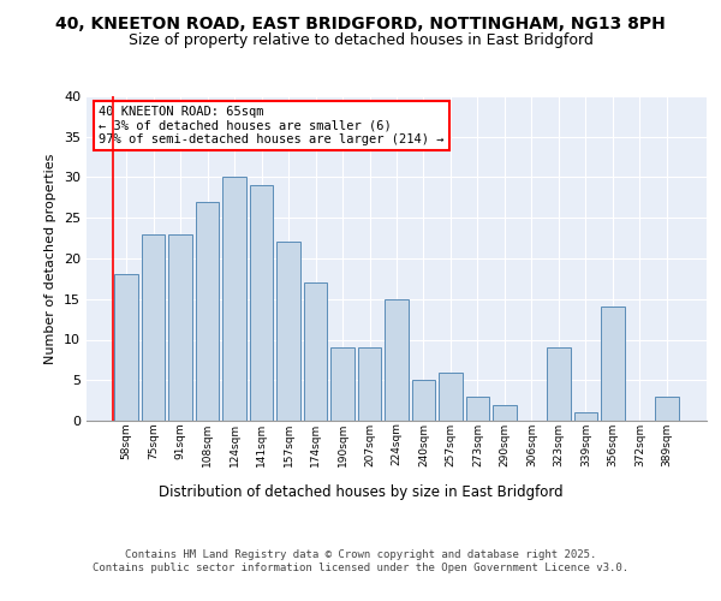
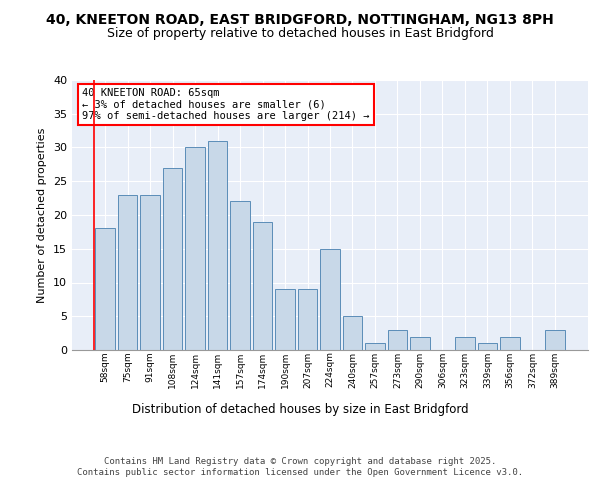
141sqm: 29 -> 31
174sqm: 17 -> 19
257sqm: 6 -> 1
323sqm: 9 -> 2
356sqm: 14 -> 2
